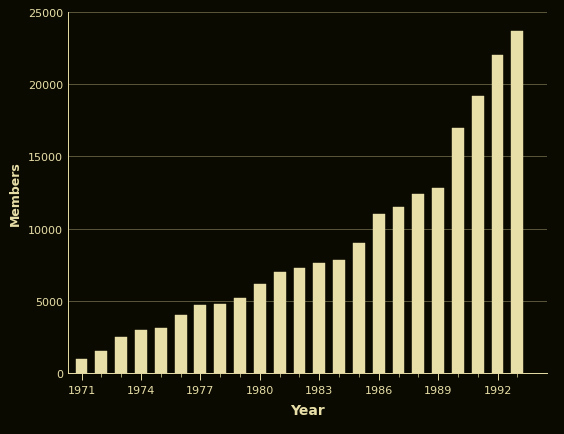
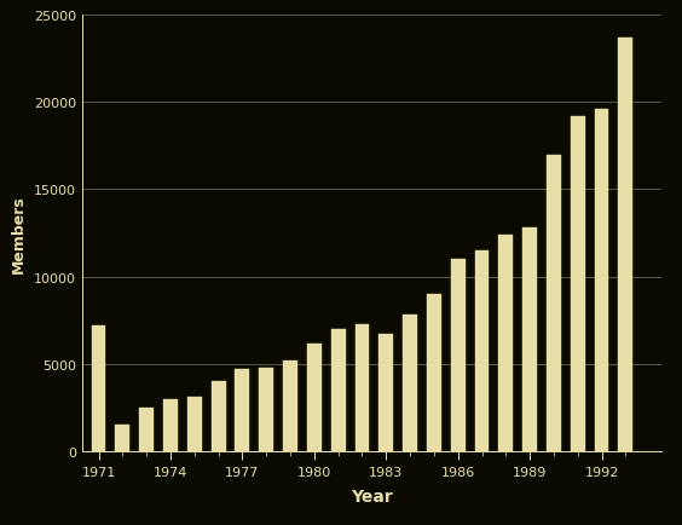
1971: 1000 -> 7200
1983: 7600 -> 6700
1992: 22000 -> 19600
